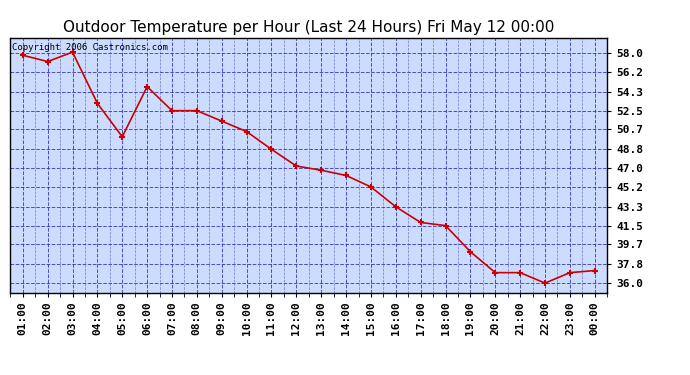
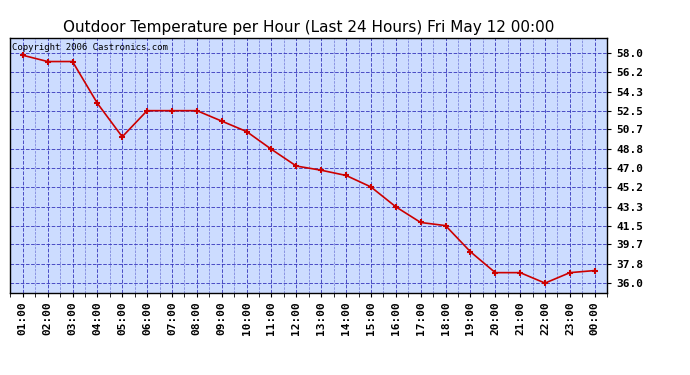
03:00: 58.1 -> 57.2
06:00: 54.8 -> 52.5
